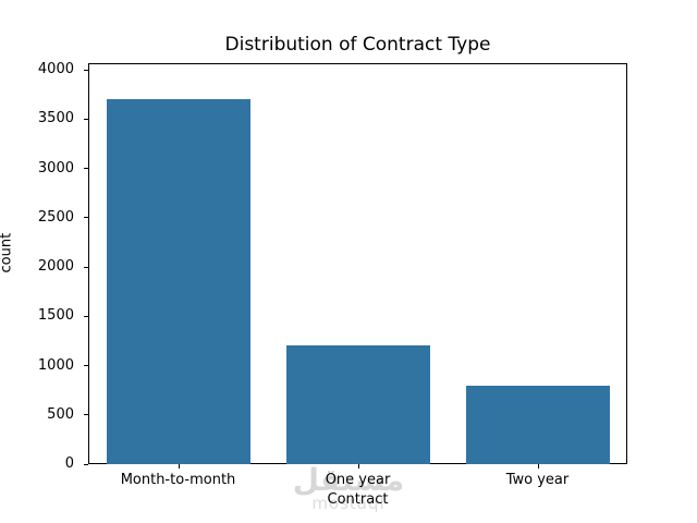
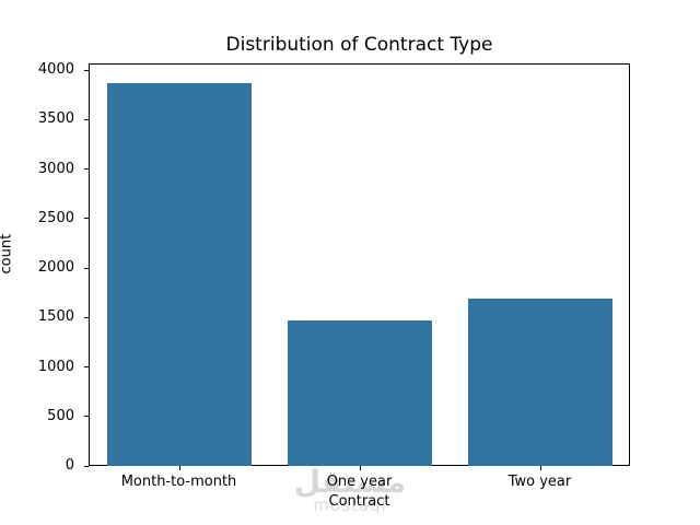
Month-to-month: 3700 -> 3900
One year: 1200 -> 1500
Two year: 800 -> 1700
